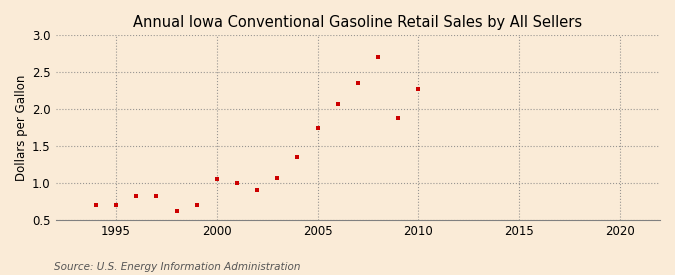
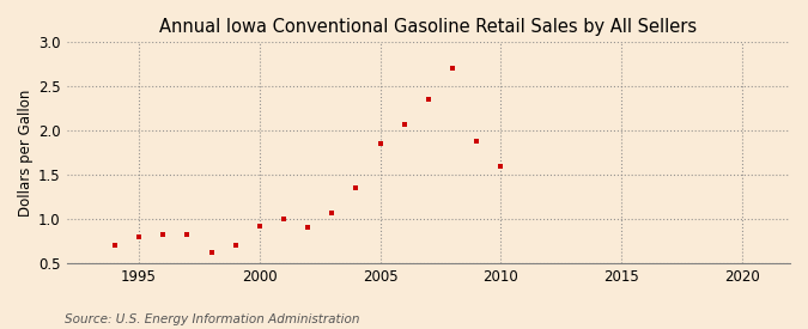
1995: 0.71 -> 0.80
2000: 1.06 -> 0.92
2005: 1.75 -> 1.86
2010: 2.27 -> 1.60
